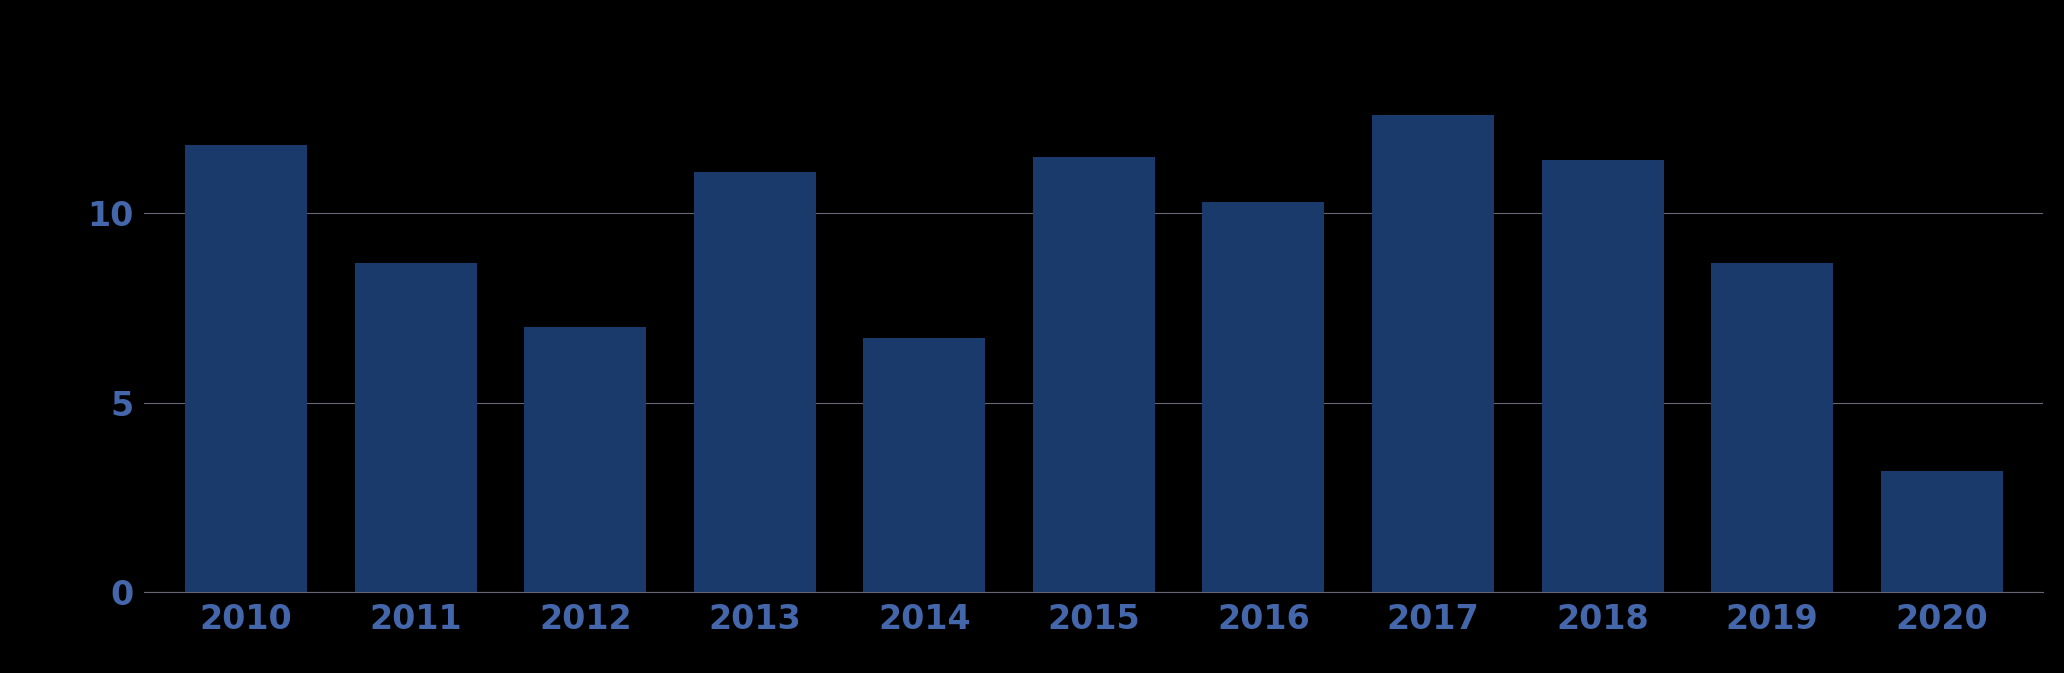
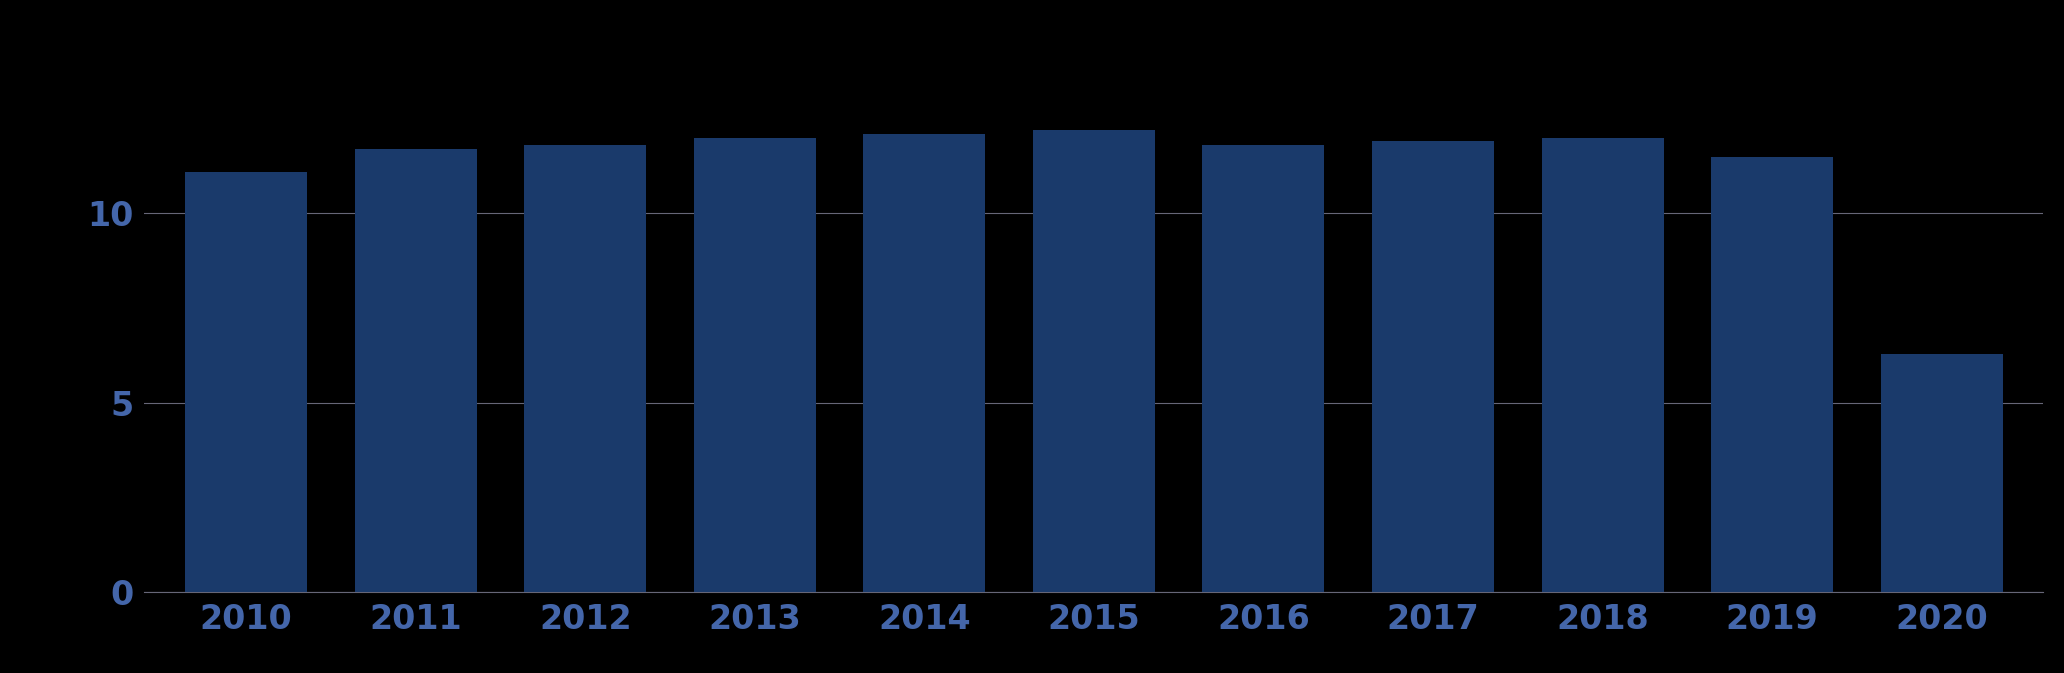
2010: 11.8 -> 11.1
2011: 8.7 -> 11.7
2012: 7.0 -> 11.8
2013: 11.1 -> 12.0
2014: 6.7 -> 12.1
2015: 11.5 -> 12.2
2016: 10.3 -> 11.8
2017: 12.6 -> 11.9
2018: 11.4 -> 12.0
2019: 8.7 -> 11.5
2020: 3.2 -> 6.3
